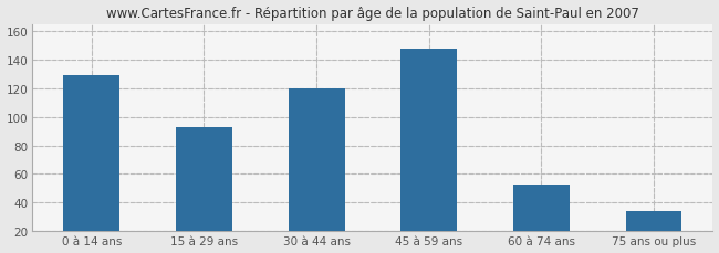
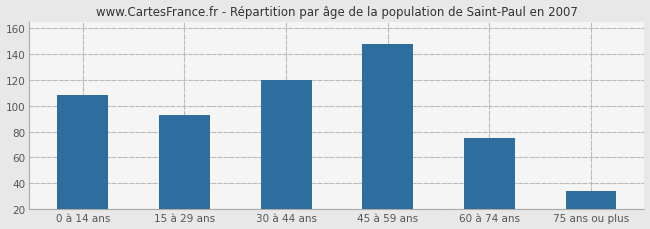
0 à 14 ans: 129 -> 108
60 à 74 ans: 53 -> 75
